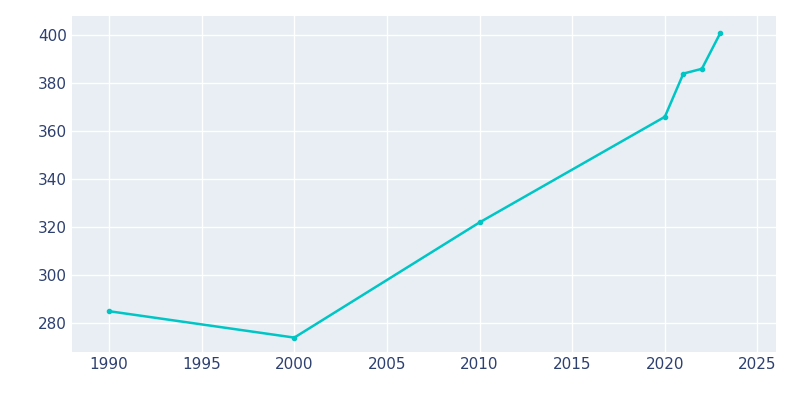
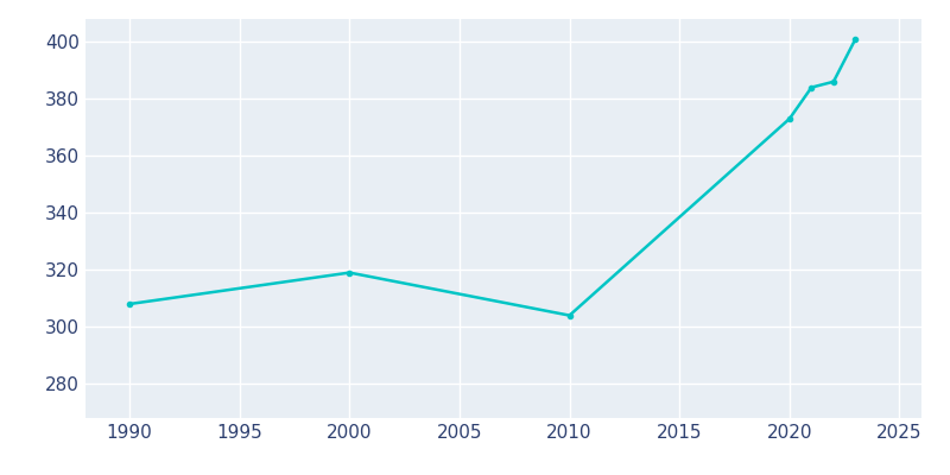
1990: 285 -> 308
2000: 274 -> 319
2010: 322 -> 304
2020: 366 -> 373
